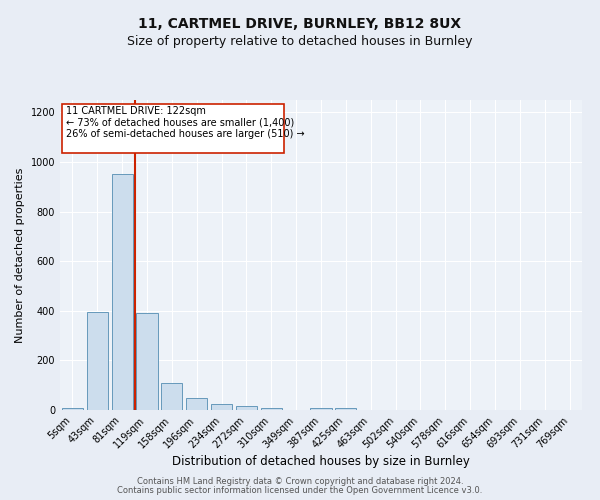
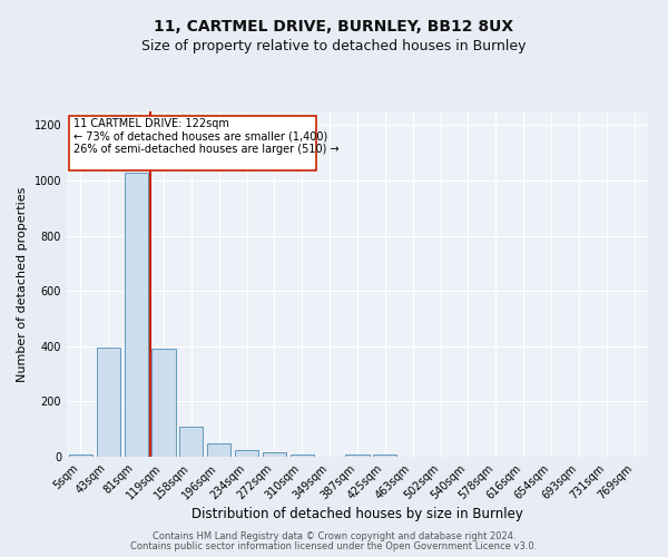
81sqm: 950 -> 1030
